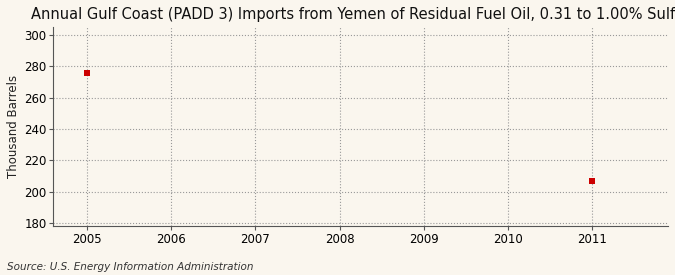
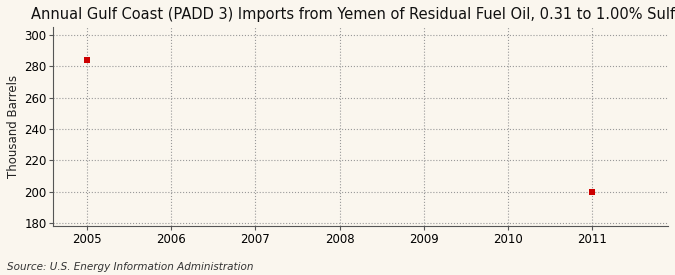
2005: 276 -> 284
2011: 207 -> 200
